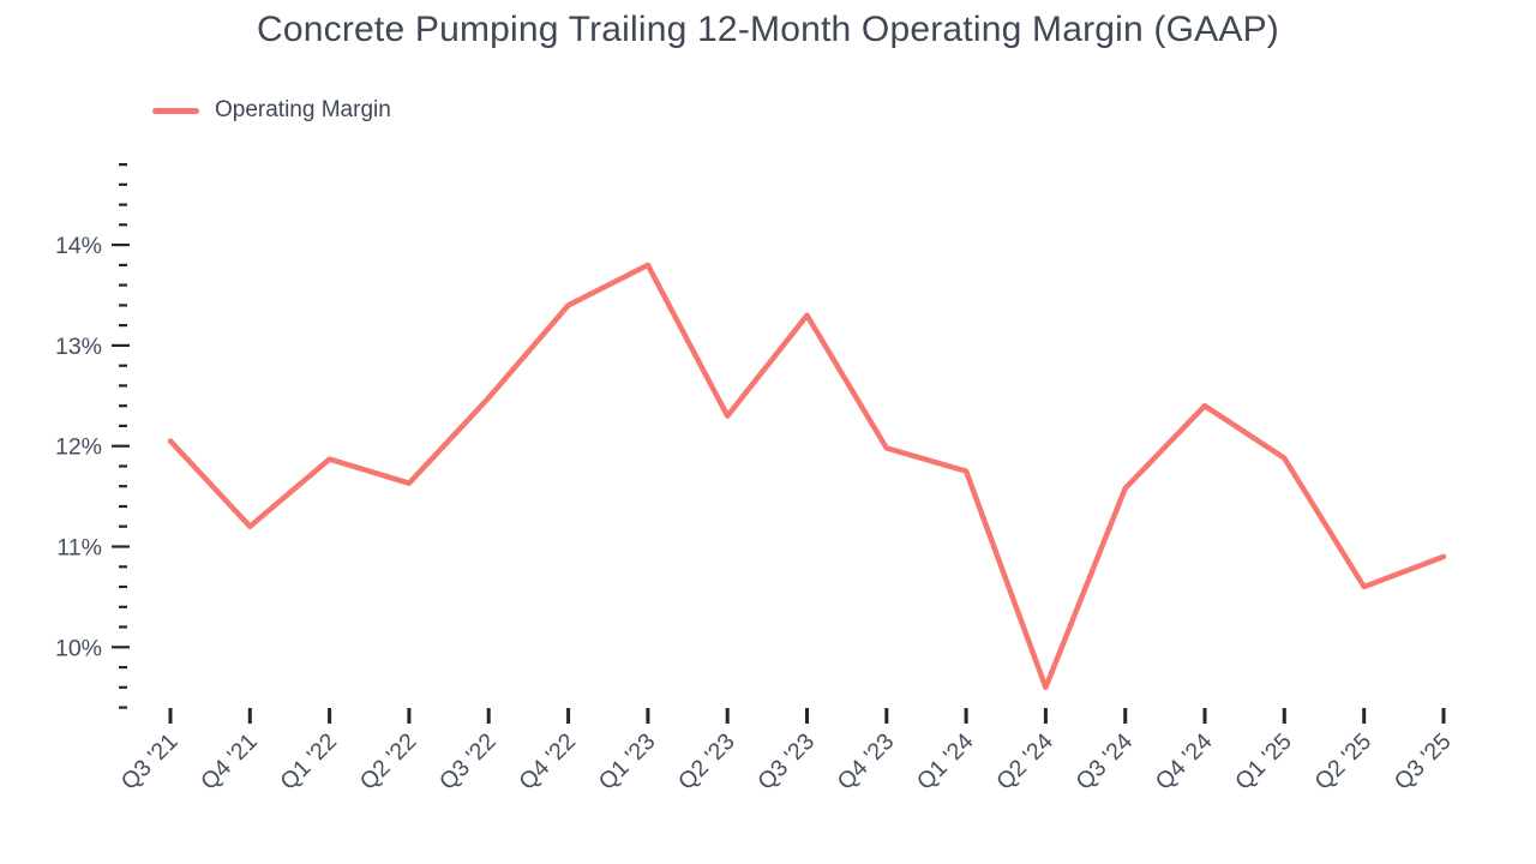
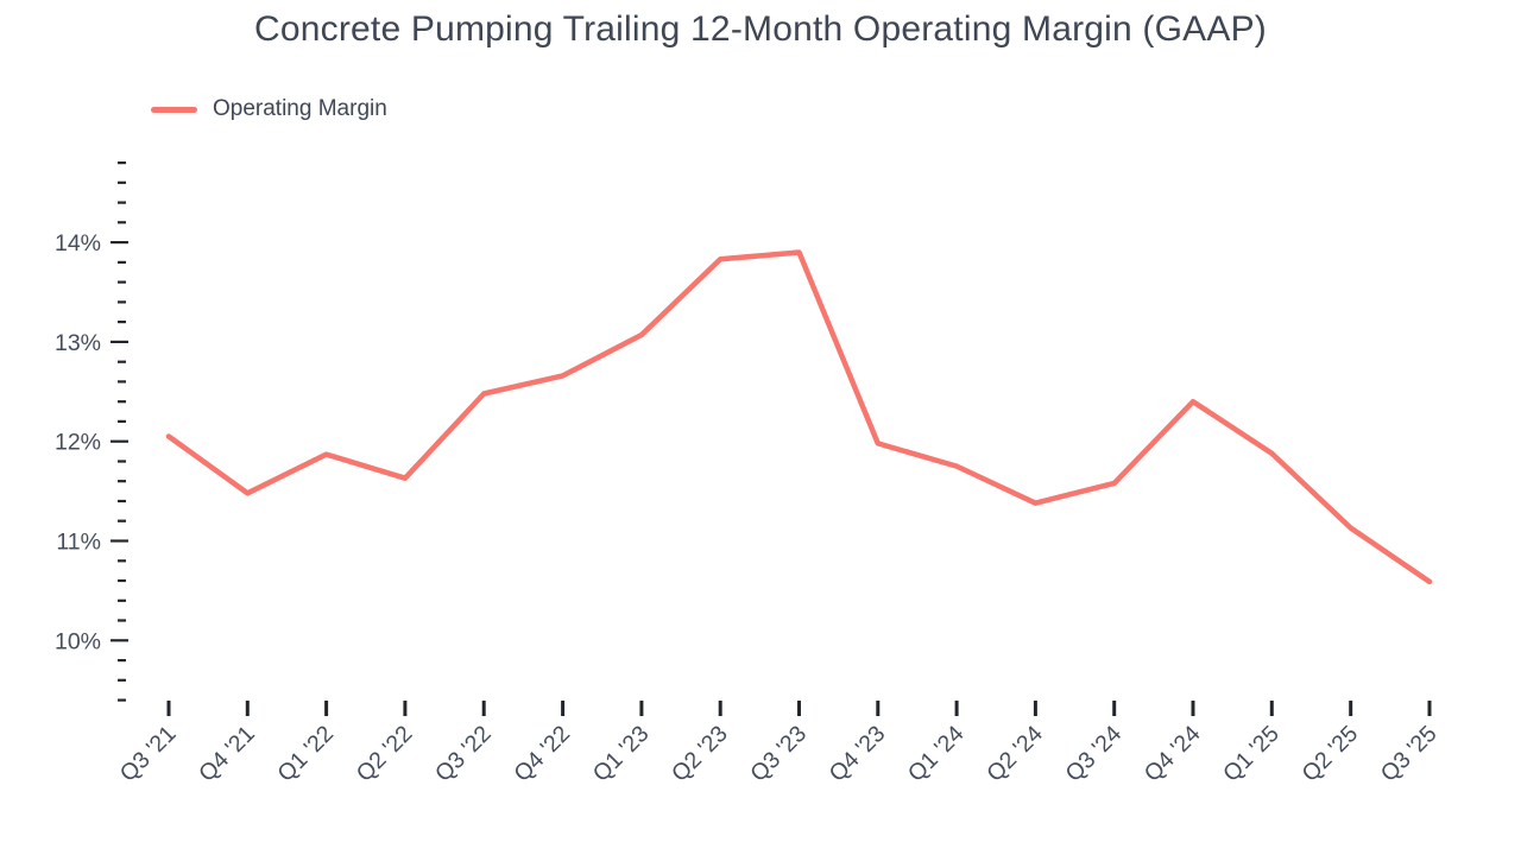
Q4 '21: 11.2% -> 11.5%
Q4 '22: 13.4% -> 12.7%
Q1 '23: 13.8% -> 13.1%
Q2 '23: 12.3% -> 13.8%
Q3 '23: 13.3% -> 13.9%
Q2 '24: 9.6% -> 11.4%
Q2 '25: 10.6% -> 11.1%
Q3 '25: 10.9% -> 10.6%
